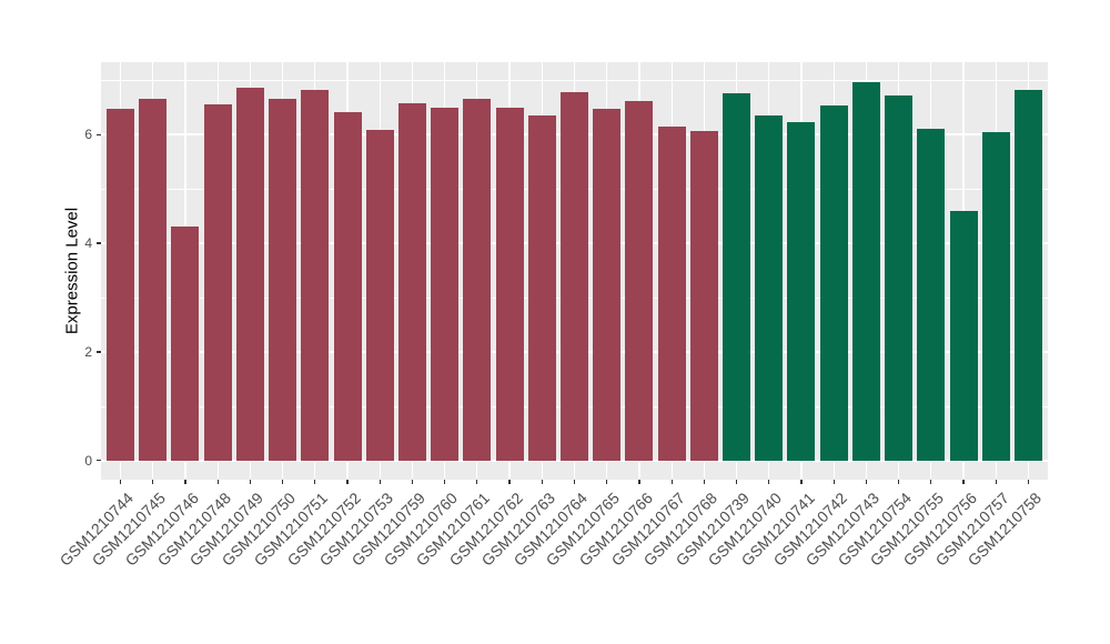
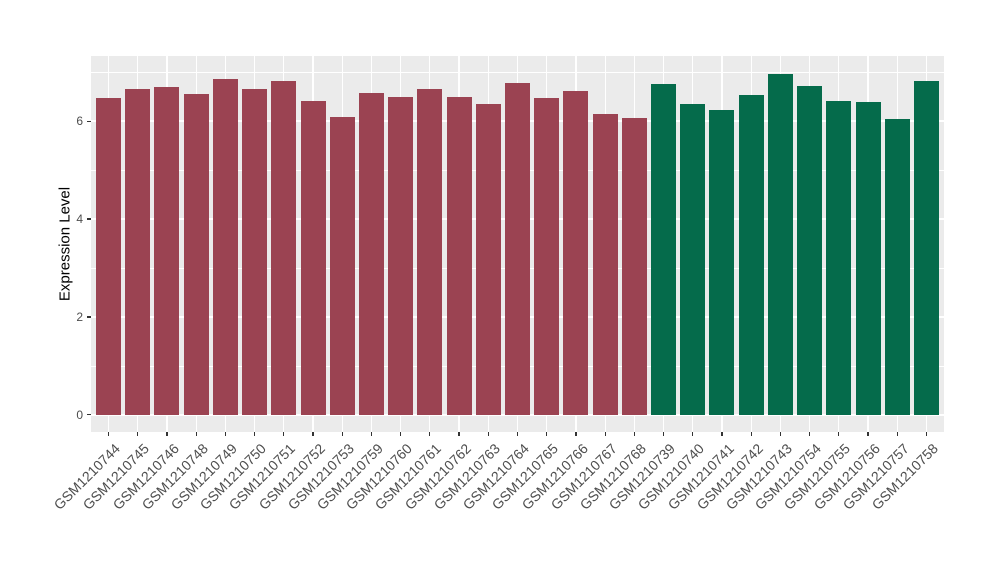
GSM1210746: 4.3 -> 6.7
GSM1210755: 6.1 -> 6.4
GSM1210756: 4.6 -> 6.4
